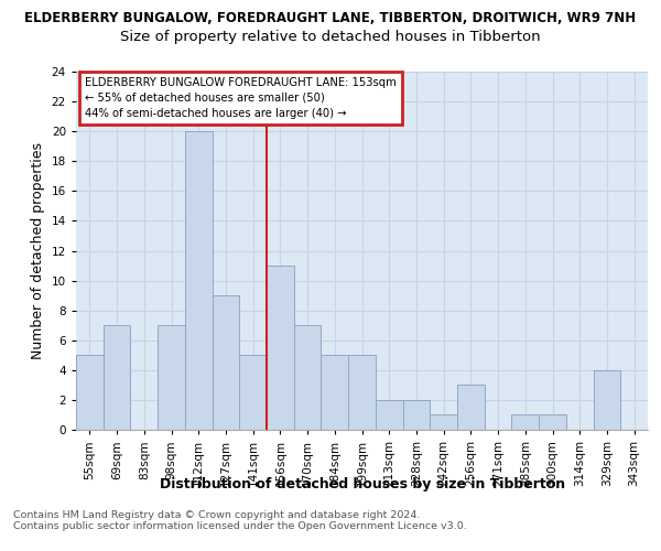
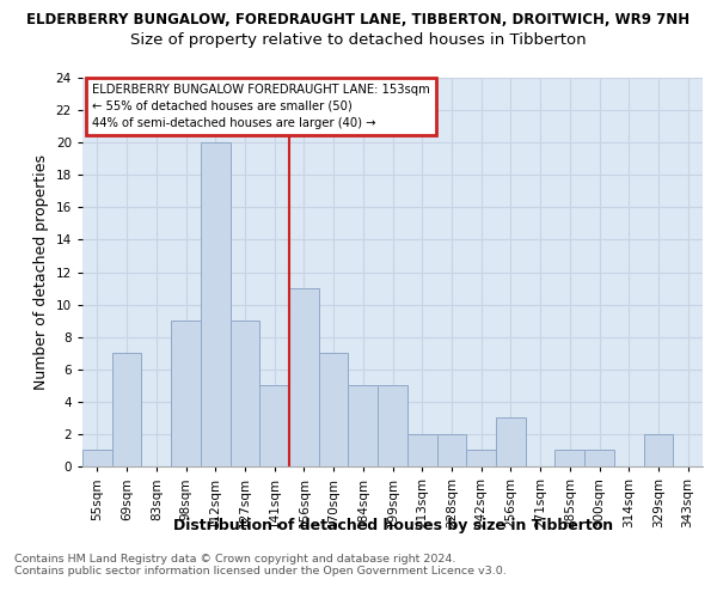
55sqm: 5 -> 1
98sqm: 7 -> 9
329sqm: 4 -> 2
